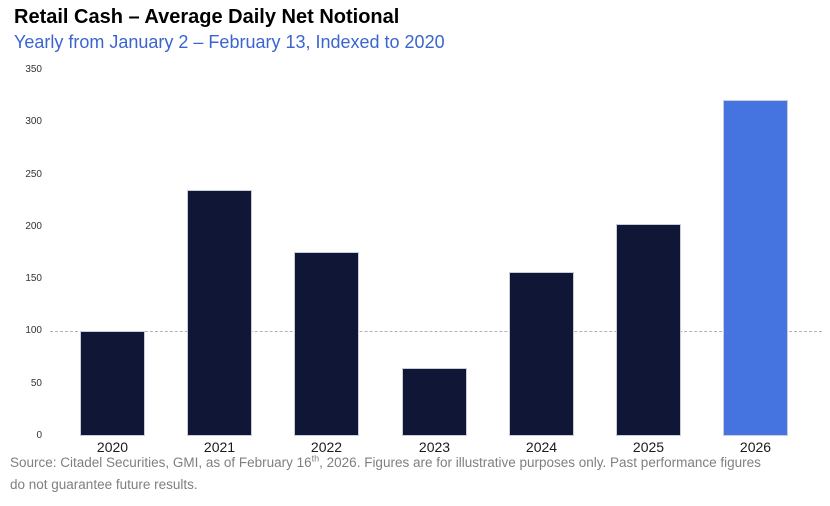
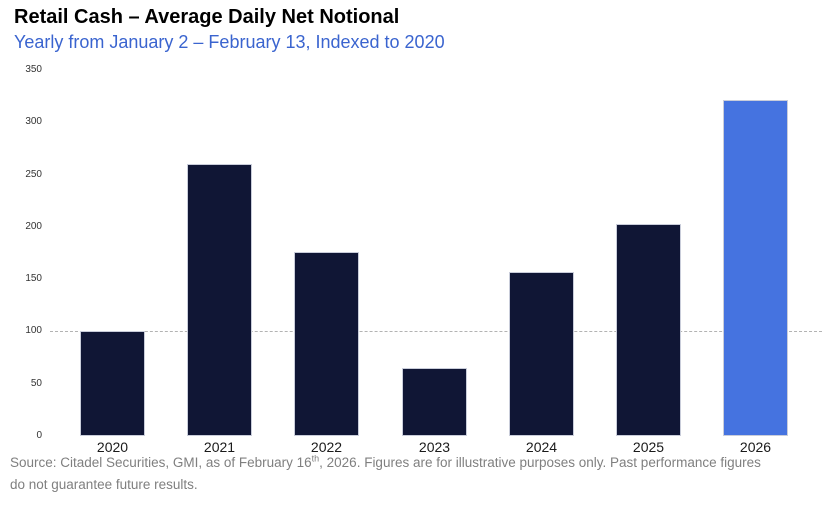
2021: 235 -> 260
